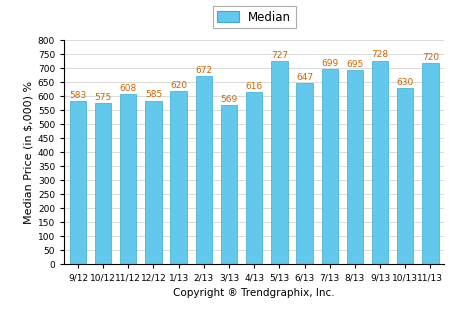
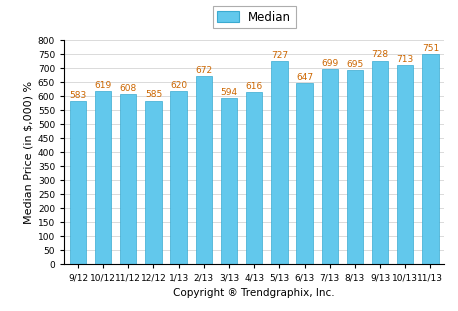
10/12: 575 -> 619
3/13: 569 -> 594
10/13: 630 -> 713
11/13: 720 -> 751
